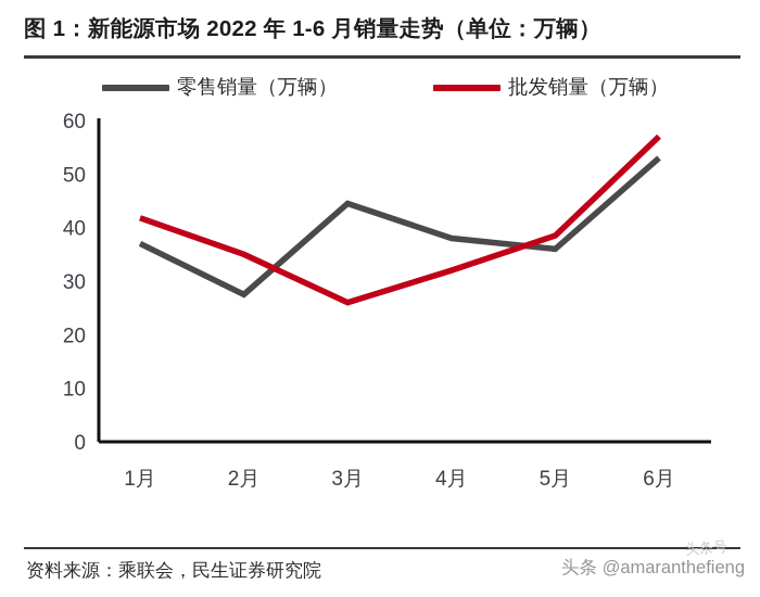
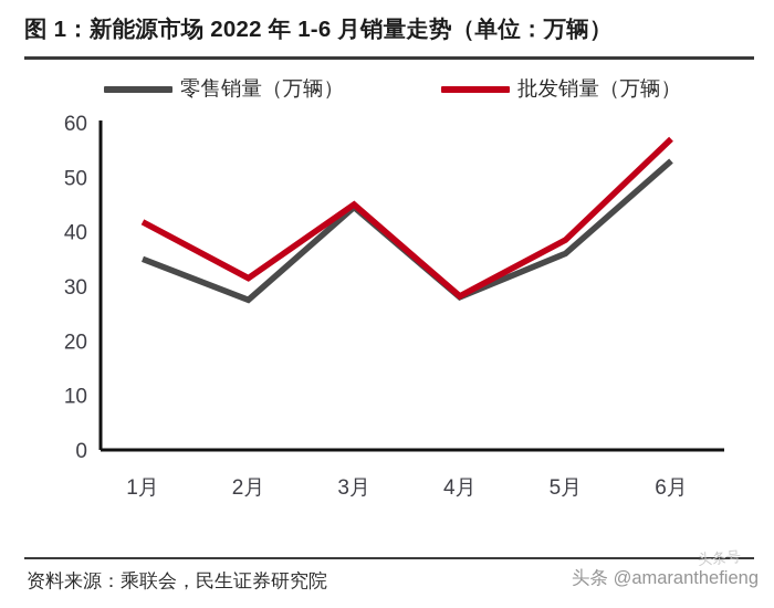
零售销量（万辆）/1月: 37 -> 35
批发销量（万辆）/2月: 35 -> 32
批发销量（万辆）/3月: 26 -> 45
零售销量（万辆）/4月: 38 -> 28
批发销量（万辆）/4月: 32 -> 28
